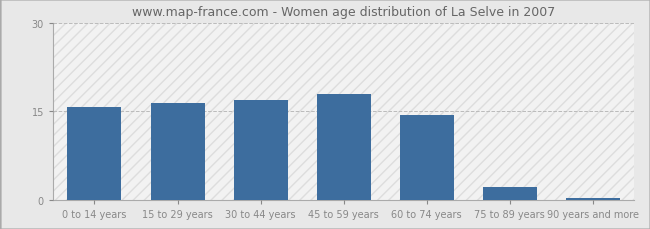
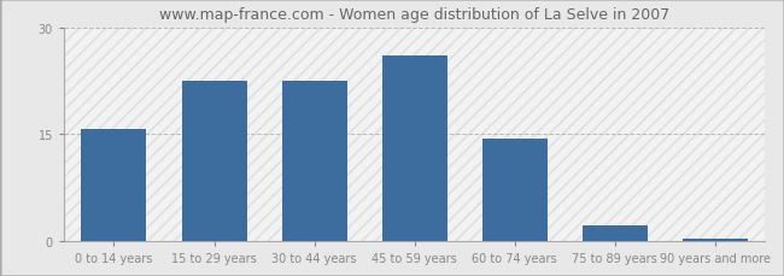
15 to 29 years: 16.5 -> 22.6
30 to 44 years: 17.0 -> 22.6
45 to 59 years: 18.0 -> 26.0
